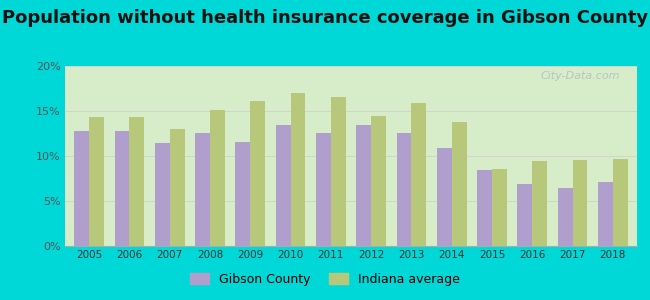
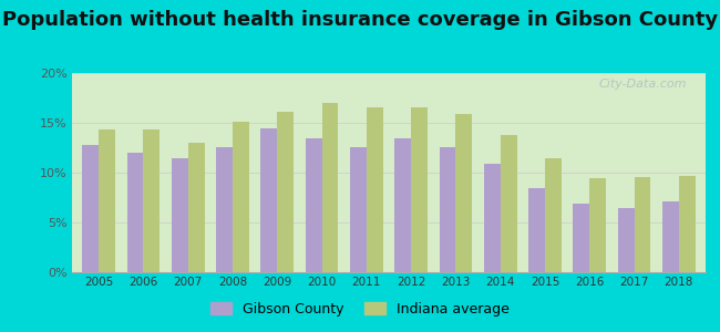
Gibson County/2006: 12.8% -> 12.0%
Gibson County/2009: 11.6% -> 14.5%
Indiana average/2012: 14.4% -> 16.6%
Indiana average/2015: 8.6% -> 11.5%
